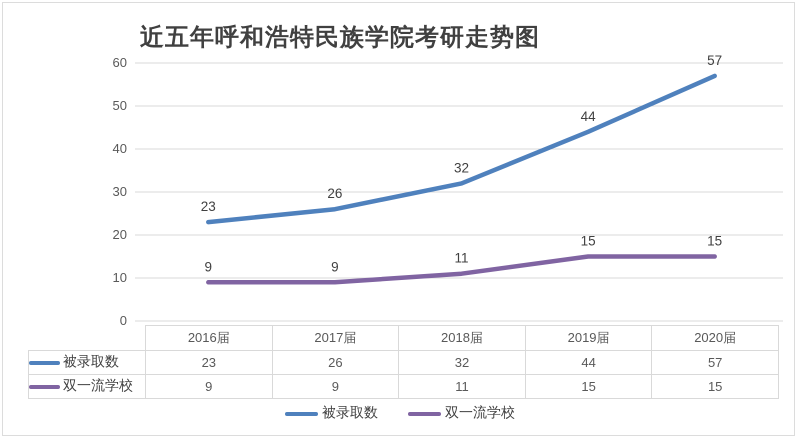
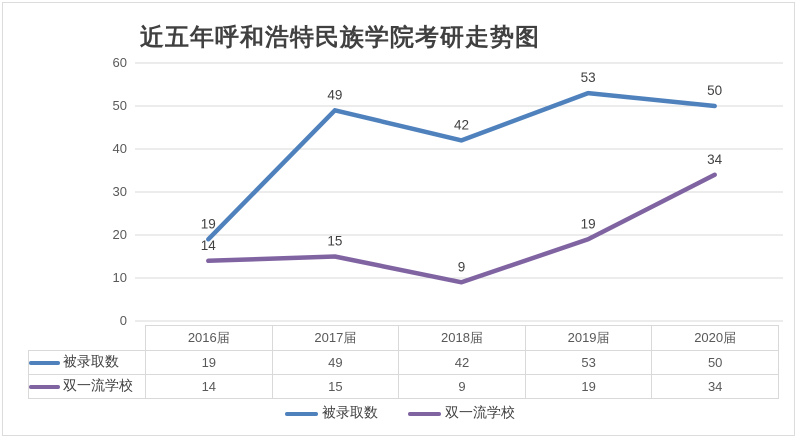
被录取数/2016届: 23 -> 19
双一流学校/2016届: 9 -> 14
被录取数/2017届: 26 -> 49
双一流学校/2017届: 9 -> 15
被录取数/2018届: 32 -> 42
双一流学校/2018届: 11 -> 9
被录取数/2019届: 44 -> 53
双一流学校/2019届: 15 -> 19
被录取数/2020届: 57 -> 50
双一流学校/2020届: 15 -> 34
